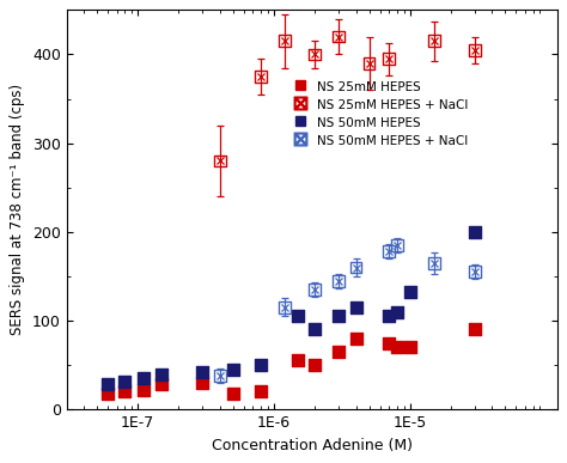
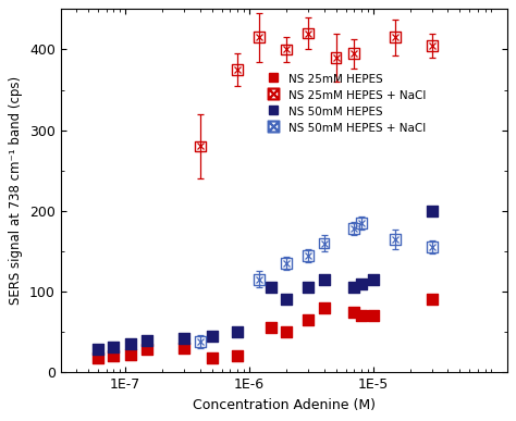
NS 50mM HEPES/1E-5: 132 -> 115
